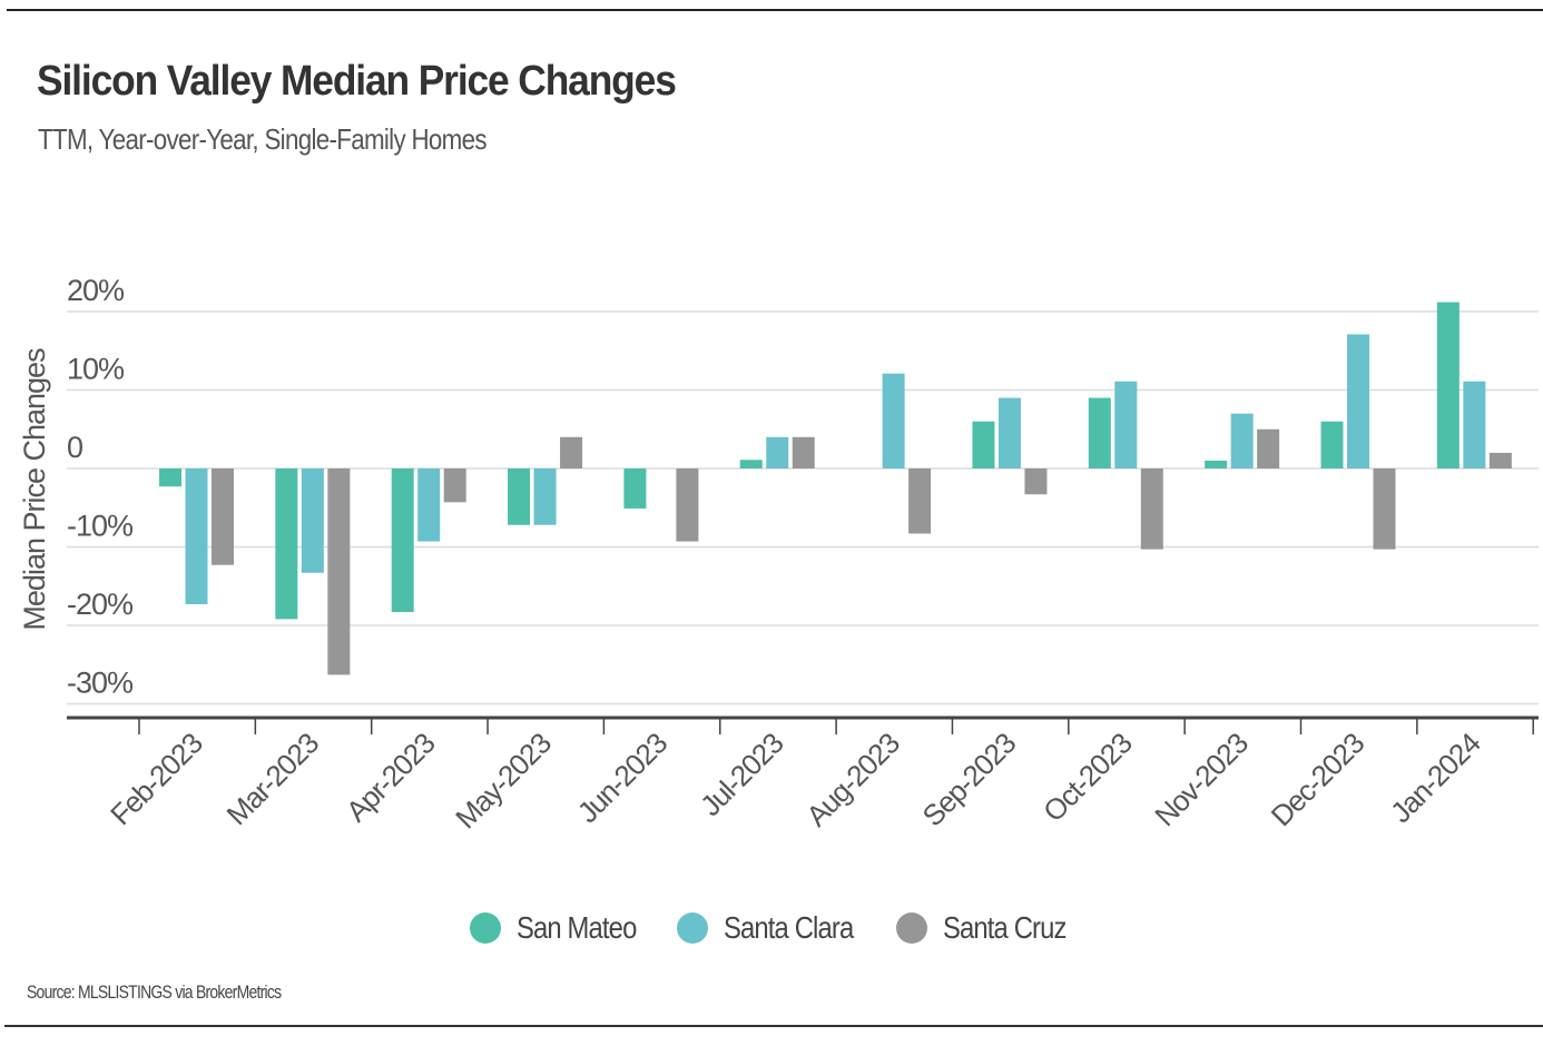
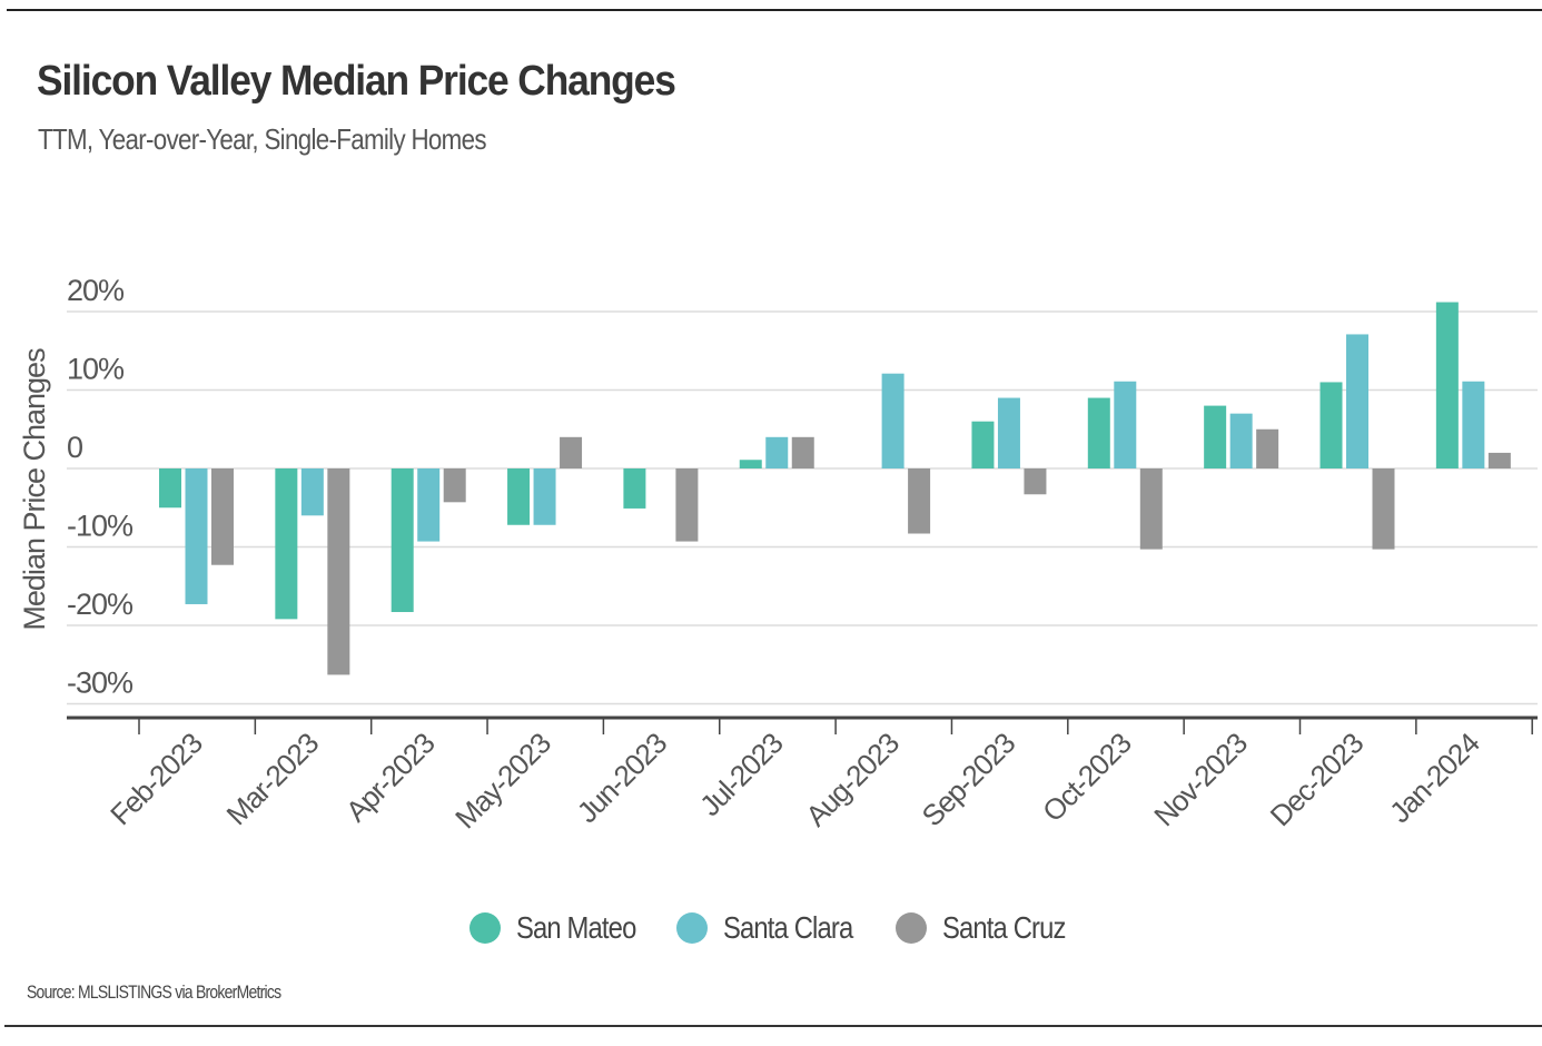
San Mateo/Feb-2023: -2% -> -5%
Santa Clara/Mar-2023: -13% -> -6%
San Mateo/Nov-2023: 1% -> 8%
San Mateo/Dec-2023: 6% -> 11%
